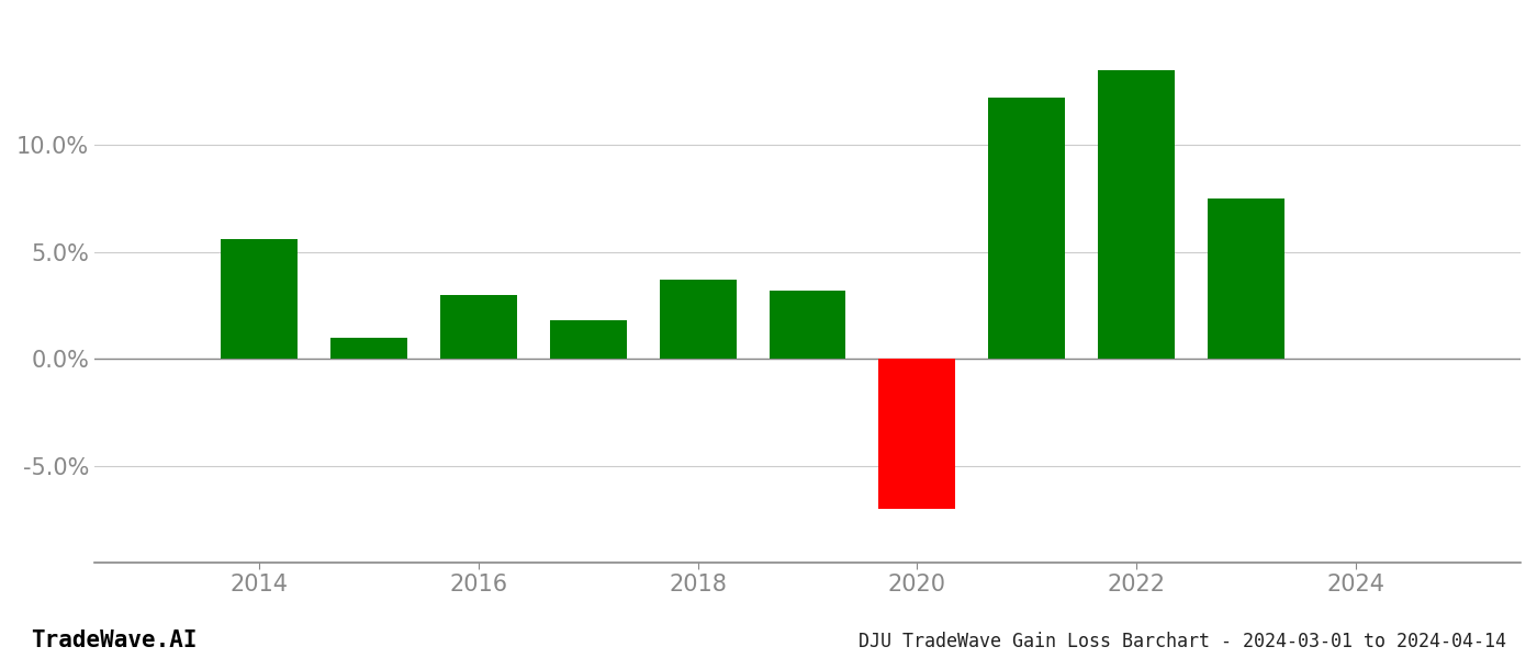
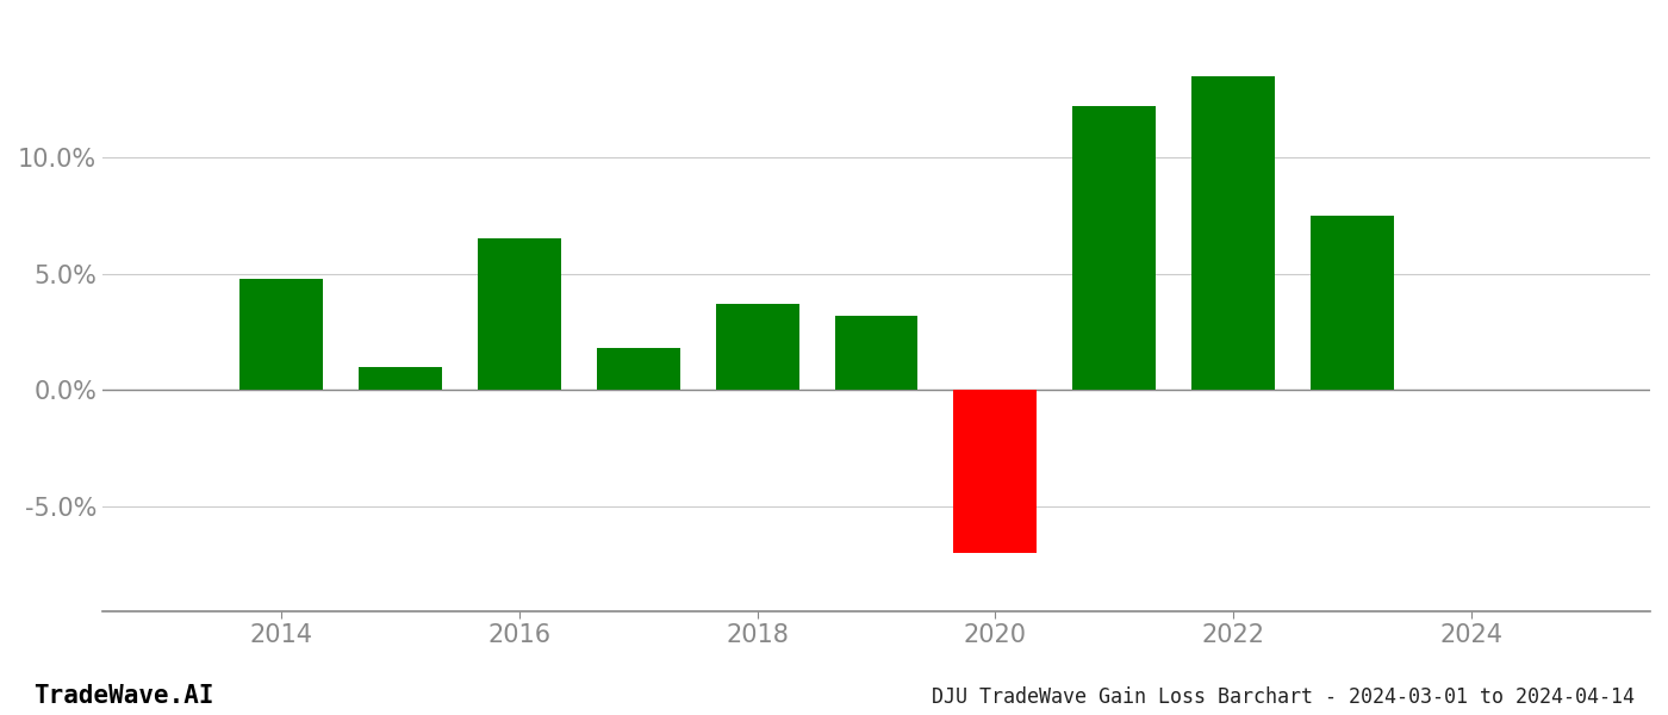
2014: 5.6% -> 4.8%
2016: 3.0% -> 6.5%
